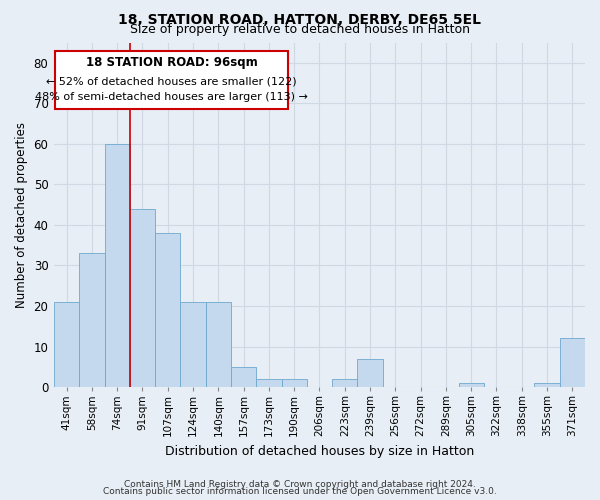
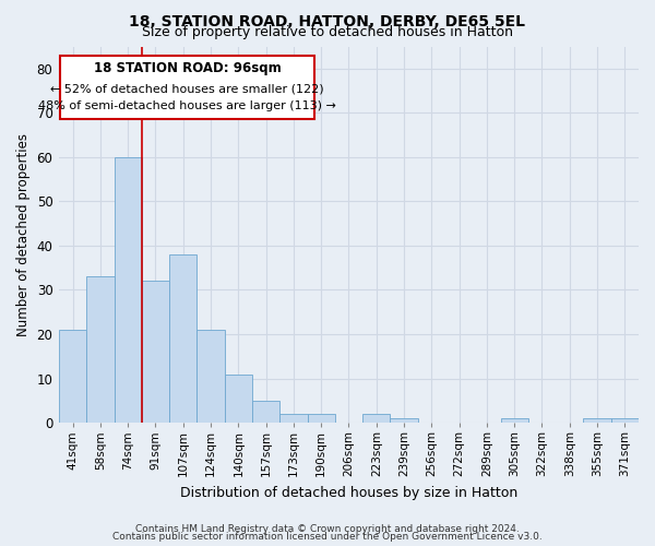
91sqm: 44 -> 32
140sqm: 21 -> 11
239sqm: 7 -> 1
371sqm: 12 -> 1
